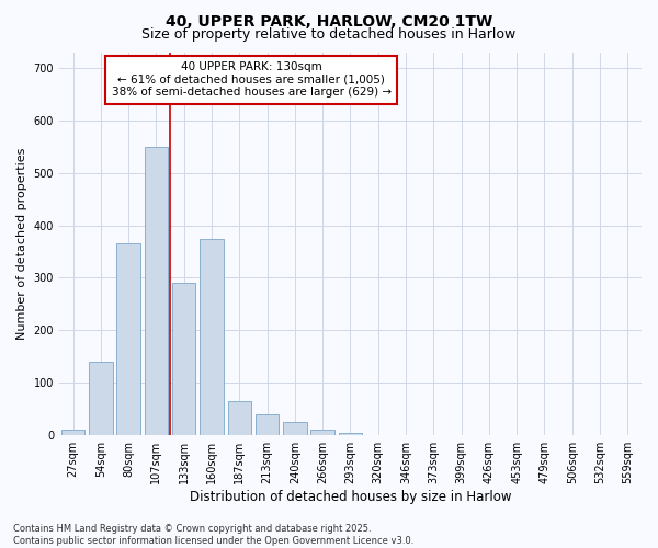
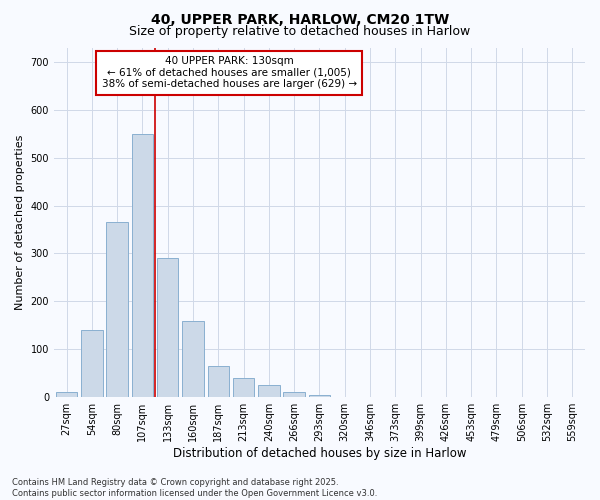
160sqm: 375 -> 160
